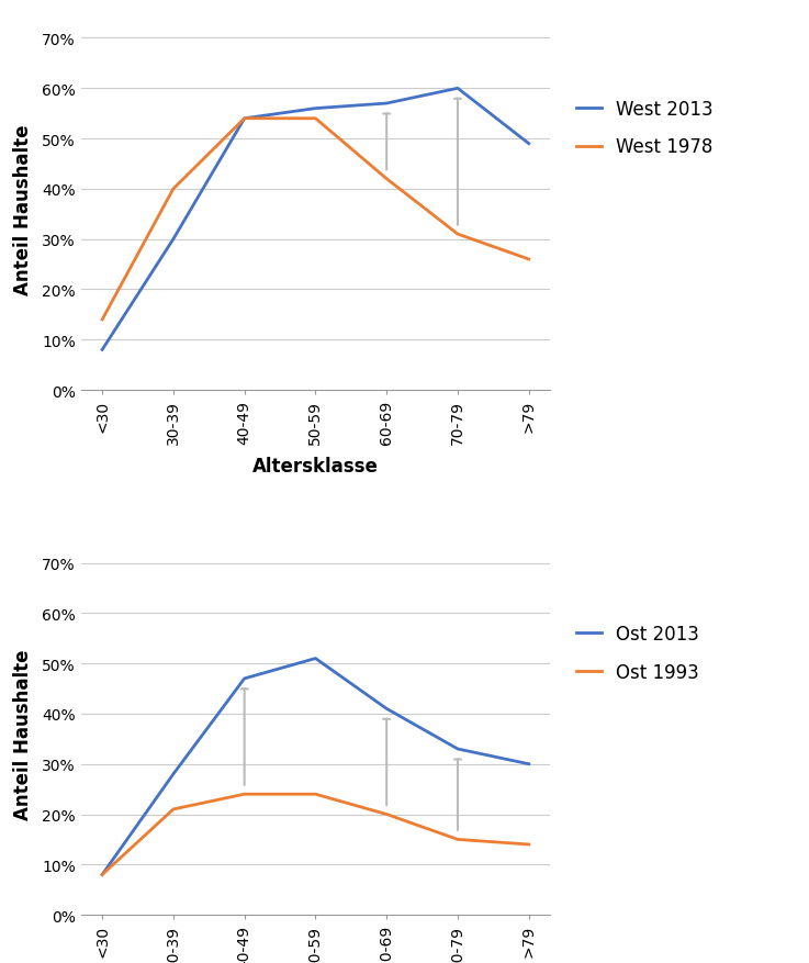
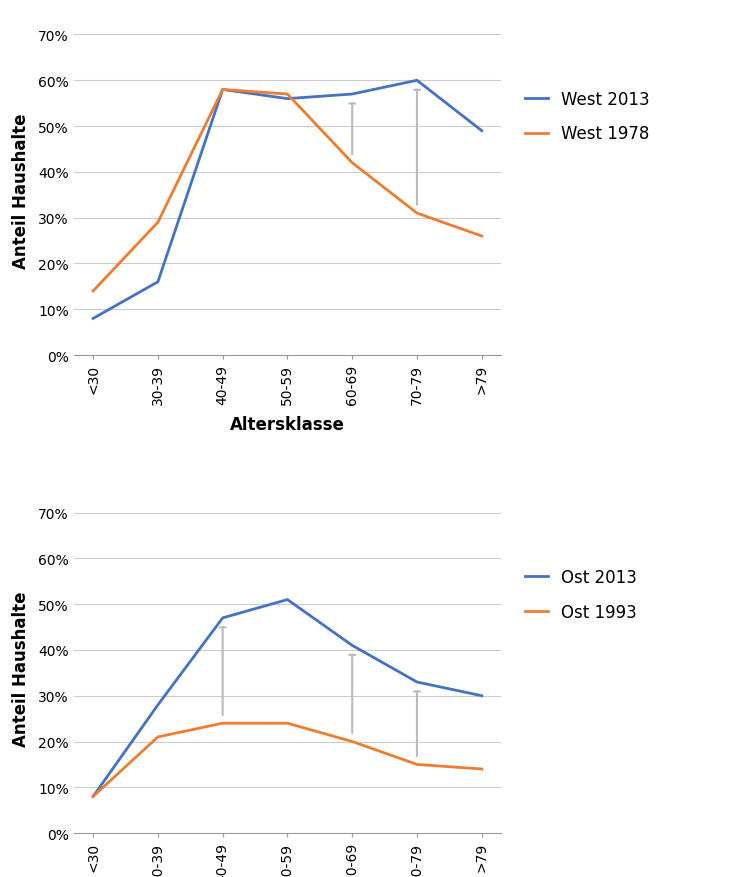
West 2013/30-39: 30% -> 16%
West 1978/30-39: 40% -> 29%
West 2013/40-49: 54% -> 58%
West 1978/40-49: 54% -> 58%
West 1978/50-59: 54% -> 57%
